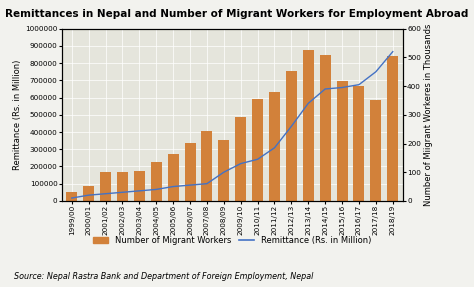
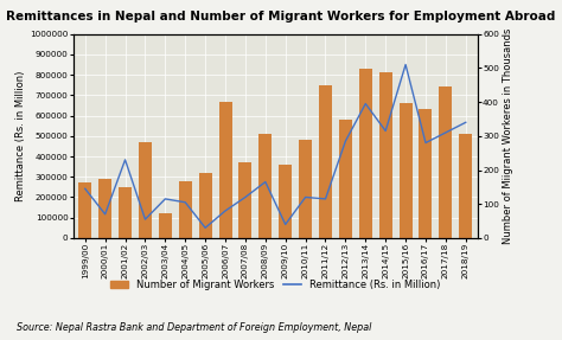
Number of Migrant Workers/1999/00: 50000 -> 270000
Remittance (Rs. in Million)/1999/00: 10 -> 145
Number of Migrant Workers/2000/01: 80000 -> 290000
Remittance (Rs. in Million)/2000/01: 20 -> 70
Number of Migrant Workers/2001/02: 160000 -> 250000
Remittance (Rs. in Million)/2001/02: 25 -> 230
Number of Migrant Workers/2002/03: 170000 -> 470000
Remittance (Rs. in Million)/2002/03: 30 -> 55
Number of Migrant Workers/2003/04: 180000 -> 120000
Remittance (Rs. in Million)/2003/04: 35 -> 115
Number of Migrant Workers/2004/05: 220000 -> 280000
Remittance (Rs. in Million)/2004/05: 40 -> 105
Number of Migrant Workers/2005/06: 270000 -> 320000
Remittance (Rs. in Million)/2005/06: 50 -> 30
Number of Migrant Workers/2006/07: 340000 -> 670000
Remittance (Rs. in Million)/2006/07: 55 -> 80
Number of Migrant Workers/2007/08: 400000 -> 370000
Remittance (Rs. in Million)/2007/08: 60 -> 120
Number of Migrant Workers/2008/09: 360000 -> 510000
Remittance (Rs. in Million)/2008/09: 100 -> 165
Number of Migrant Workers/2009/10: 490000 -> 360000
Remittance (Rs. in Million)/2009/10: 130 -> 40
Number of Migrant Workers/2010/11: 590000 -> 480000
Remittance (Rs. in Million)/2010/11: 145 -> 120
Number of Migrant Workers/2011/12: 640000 -> 750000
Remittance (Rs. in Million)/2011/12: 185 -> 115
Number of Migrant Workers/2012/13: 760000 -> 580000
Remittance (Rs. in Million)/2012/13: 260 -> 285
Number of Migrant Workers/2013/14: 880000 -> 830000
Remittance (Rs. in Million)/2013/14: 340 -> 395
Number of Migrant Workers/2014/15: 850000 -> 810000
Remittance (Rs. in Million)/2014/15: 390 -> 315
Number of Migrant Workers/2015/16: 700000 -> 660000
Remittance (Rs. in Million)/2015/16: 395 -> 510
Number of Migrant Workers/2016/17: 660000 -> 630000
Remittance (Rs. in Million)/2016/17: 405 -> 280
Number of Migrant Workers/2017/18: 580000 -> 740000
Remittance (Rs. in Million)/2017/18: 450 -> 310
Number of Migrant Workers/2018/19: 840000 -> 510000
Remittance (Rs. in Million)/2018/19: 520 -> 340
